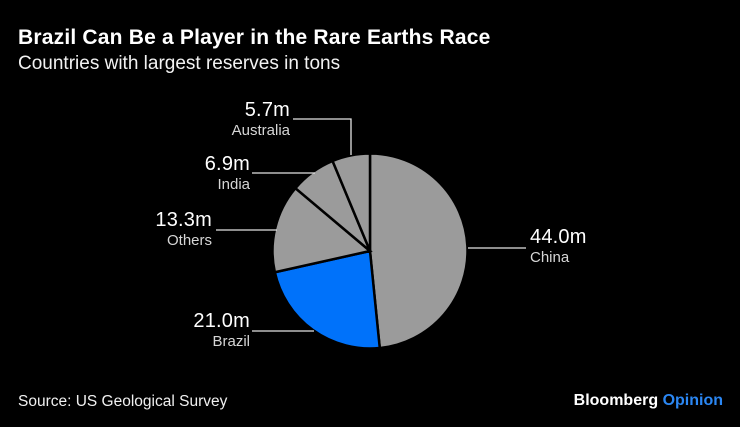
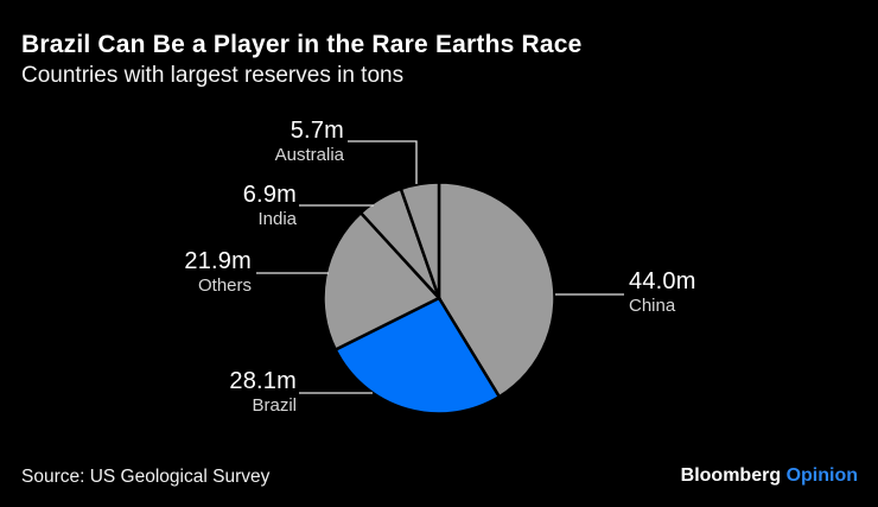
Brazil: 21.0m -> 28.1m
Others: 13.3m -> 21.9m
